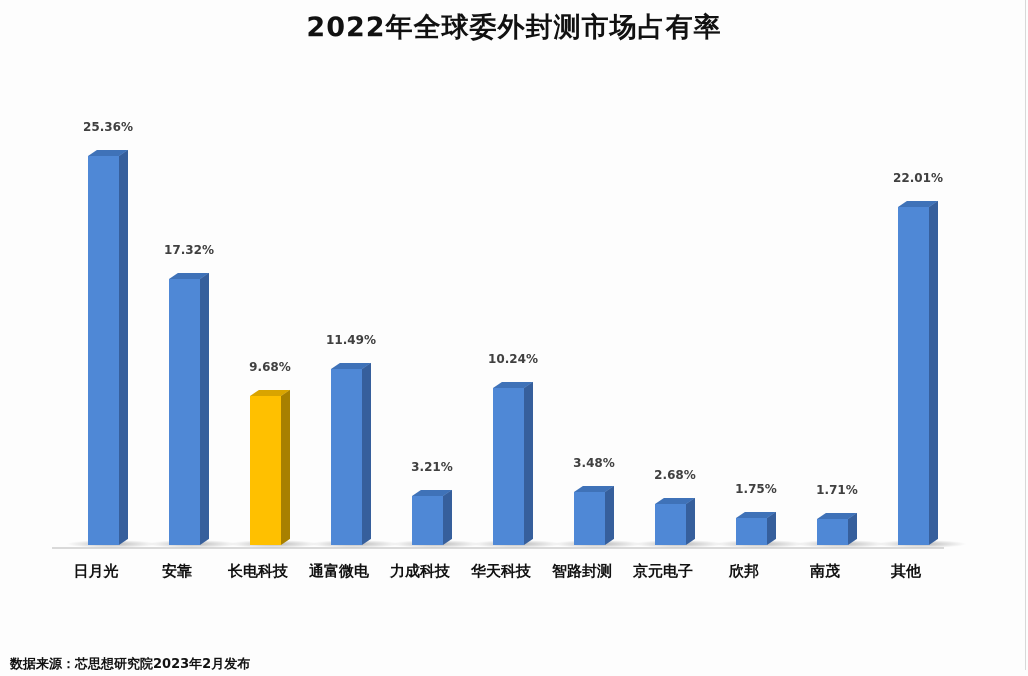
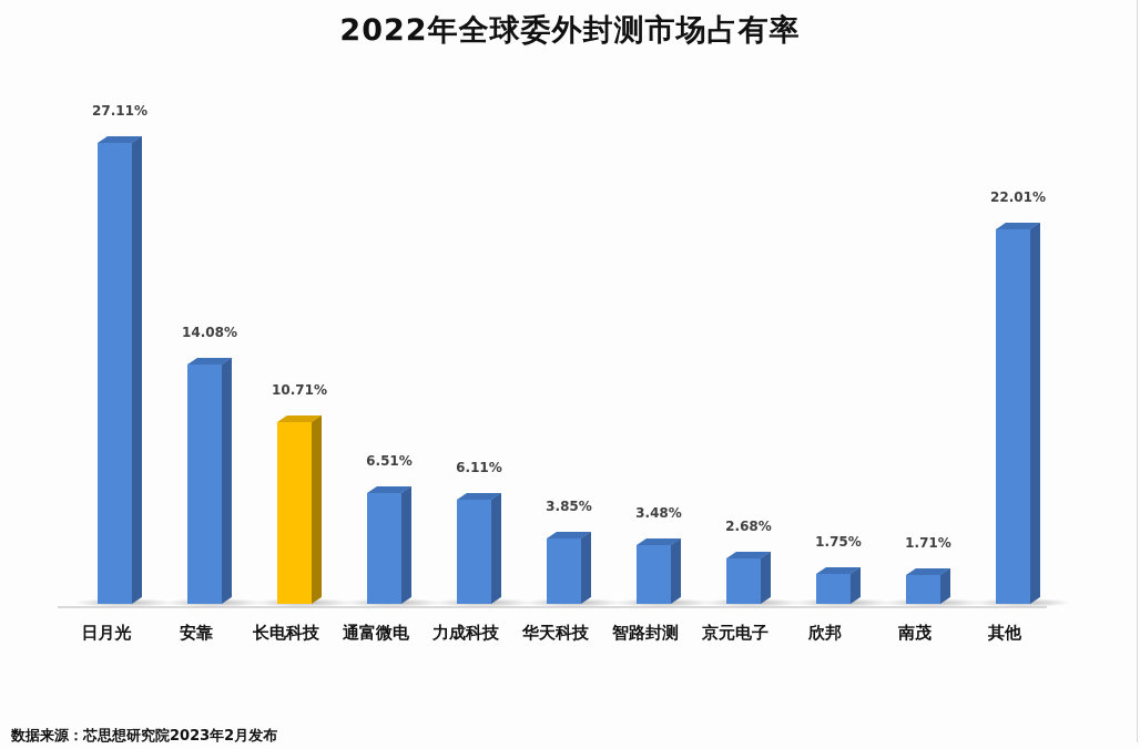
日月光: 25.36% -> 27.11%
安靠: 17.32% -> 14.08%
长电科技: 9.68% -> 10.71%
通富微电: 11.49% -> 6.51%
力成科技: 3.21% -> 6.11%
华天科技: 10.24% -> 3.85%
